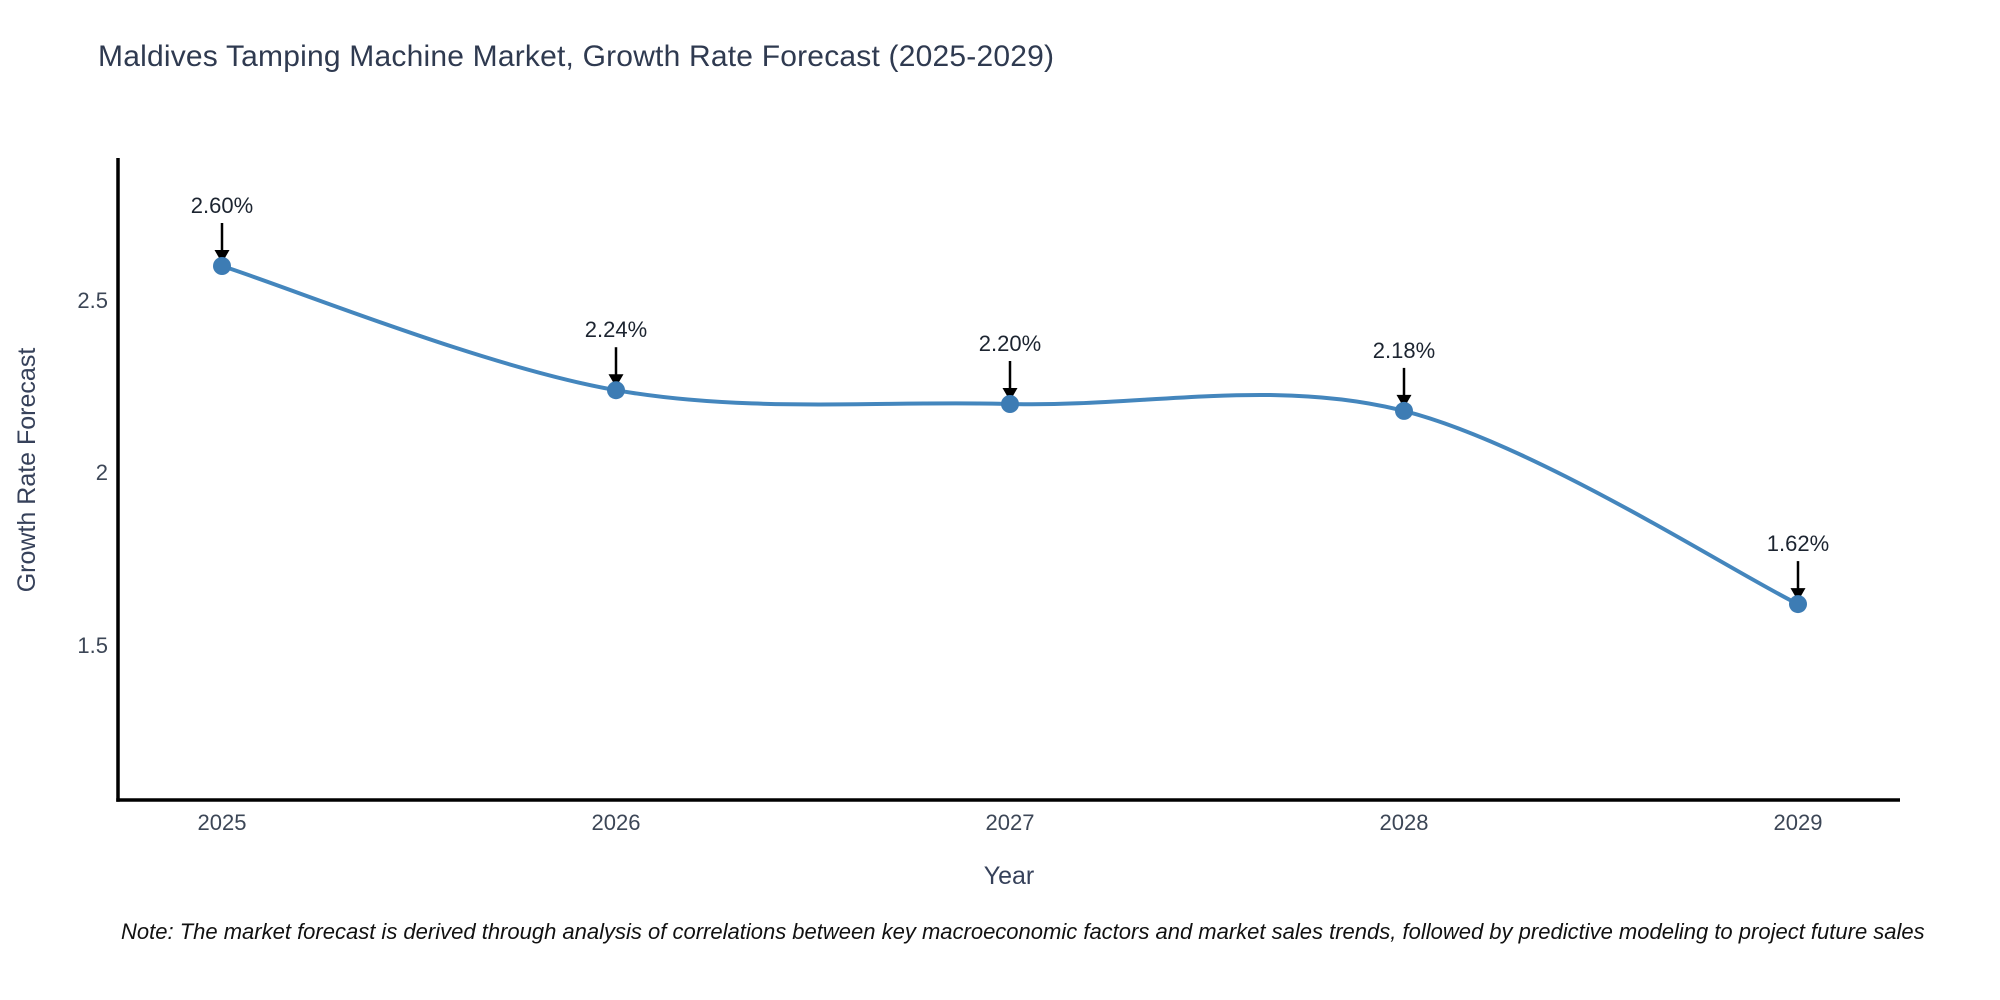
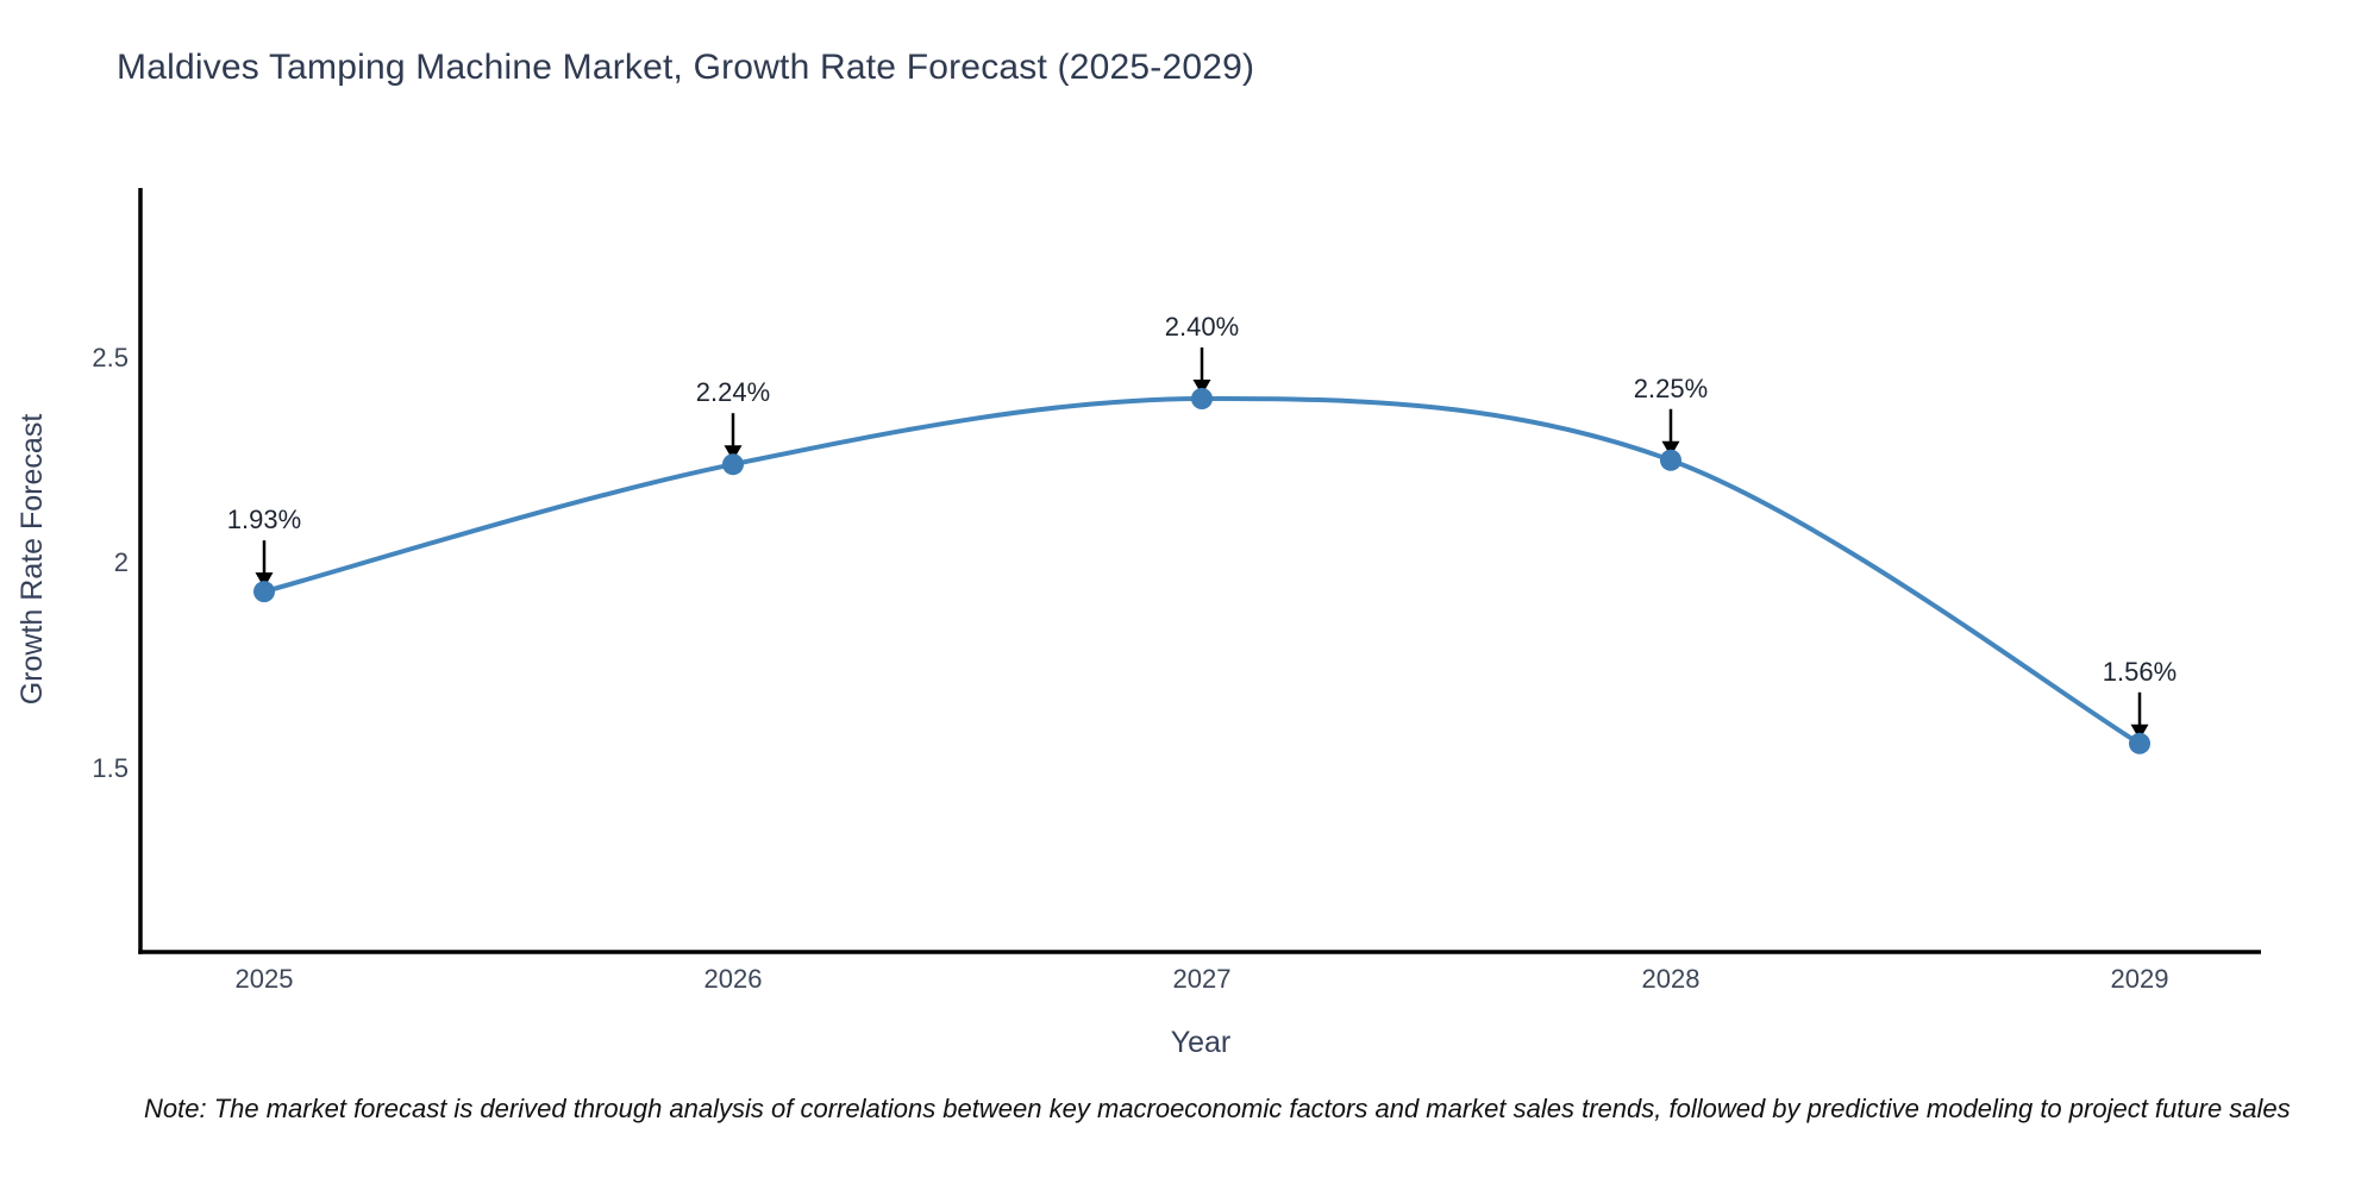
2025: 2.60% -> 1.93%
2027: 2.20% -> 2.40%
2028: 2.18% -> 2.25%
2029: 1.62% -> 1.56%
